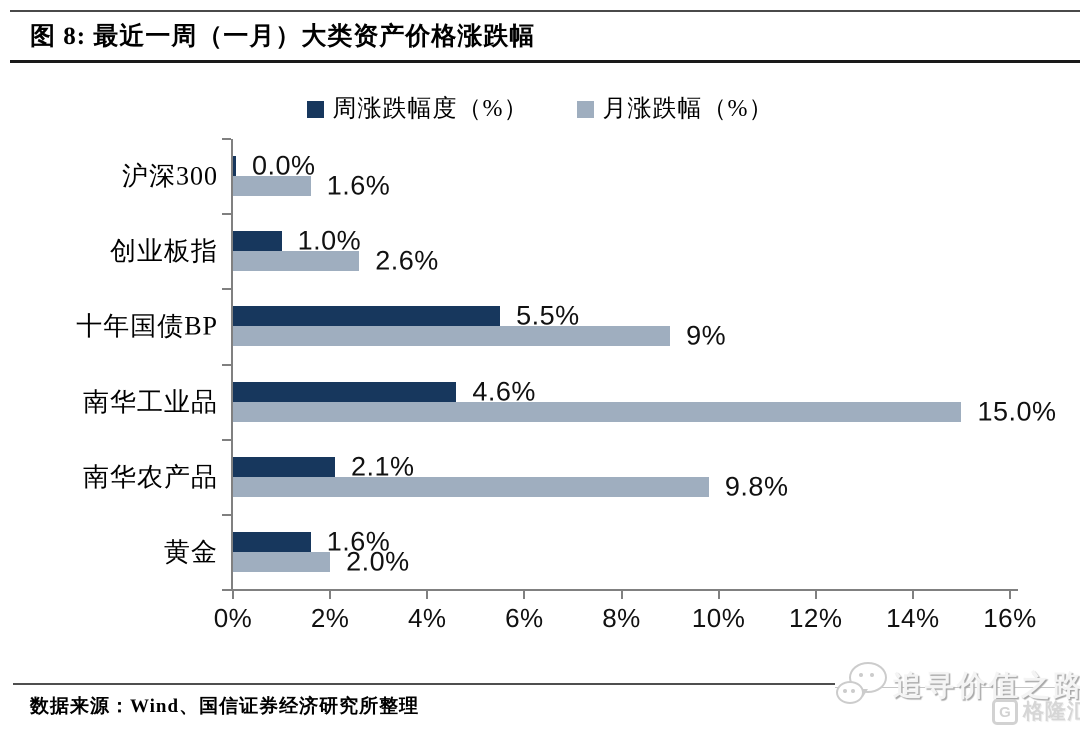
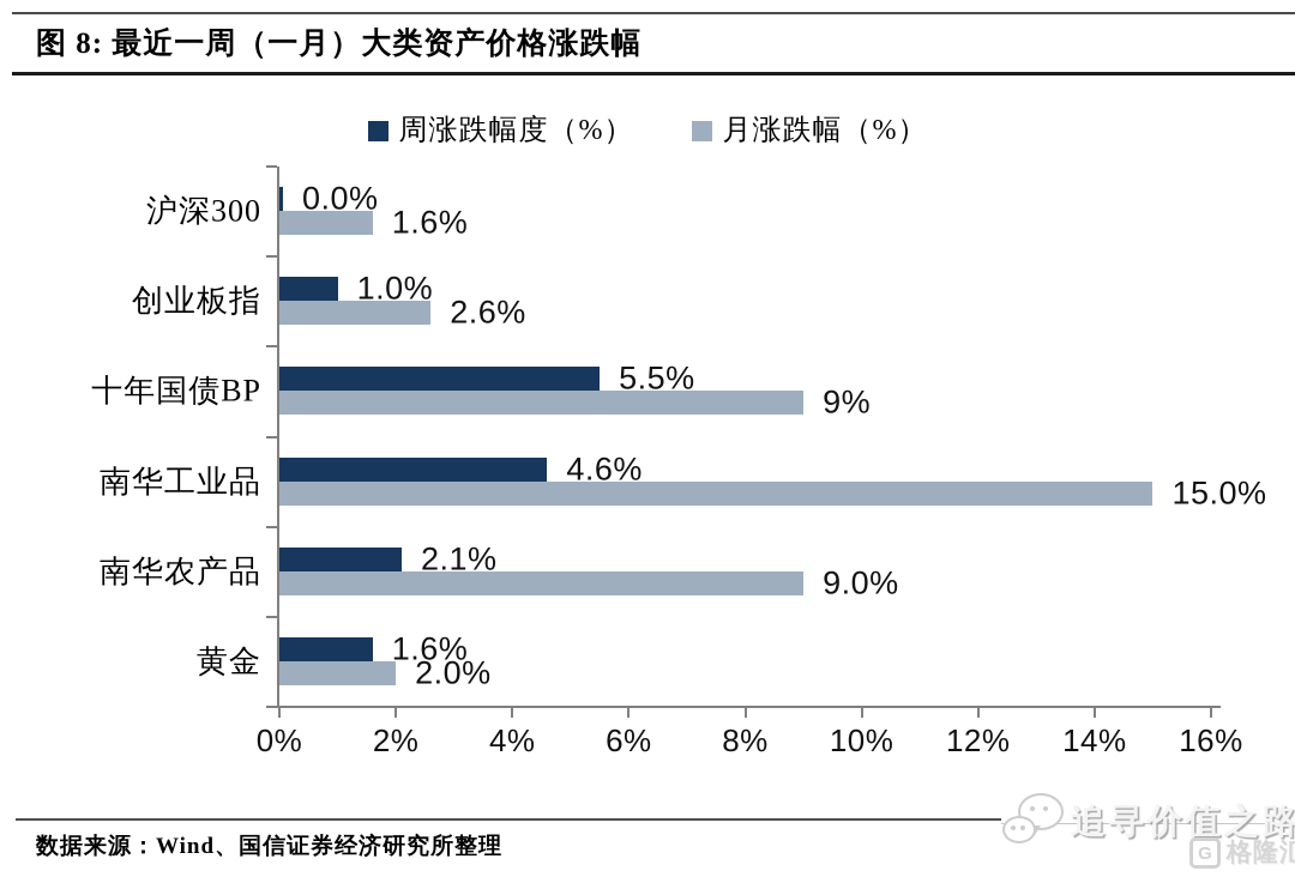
月涨跌幅（%）/南华农产品: 9.8% -> 9.0%
